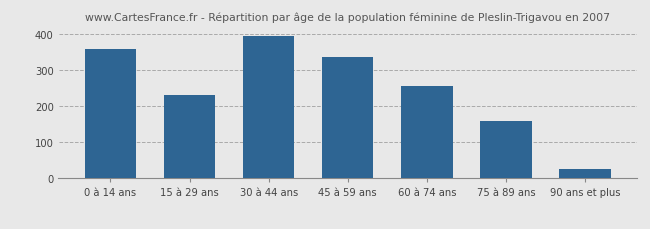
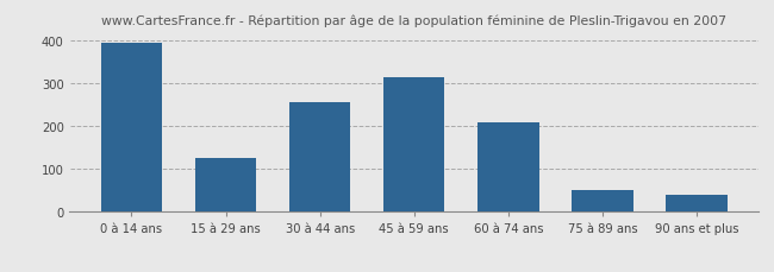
0 à 14 ans: 358 -> 395
15 à 29 ans: 230 -> 125
30 à 44 ans: 395 -> 255
45 à 59 ans: 335 -> 315
60 à 74 ans: 255 -> 210
75 à 89 ans: 160 -> 50
90 ans et plus: 25 -> 40
